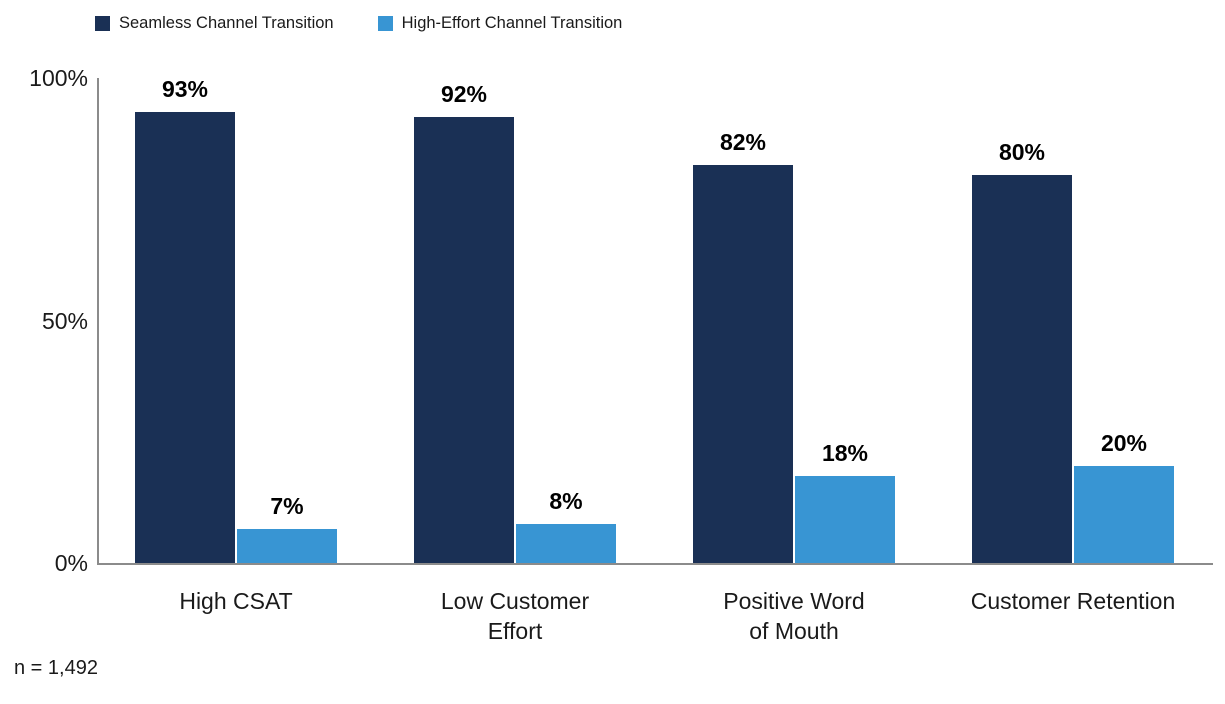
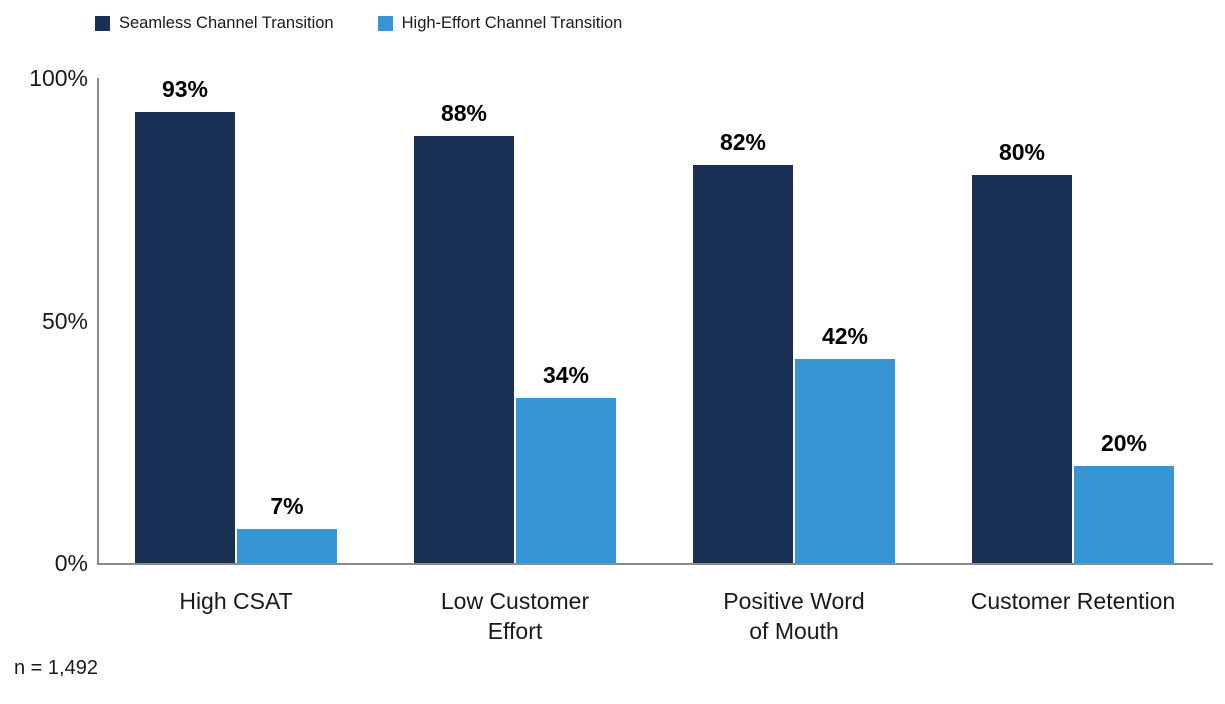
Seamless Channel Transition/Low Customer Effort: 92% -> 88%
High-Effort Channel Transition/Low Customer Effort: 8% -> 34%
High-Effort Channel Transition/Positive Word of Mouth: 18% -> 42%
